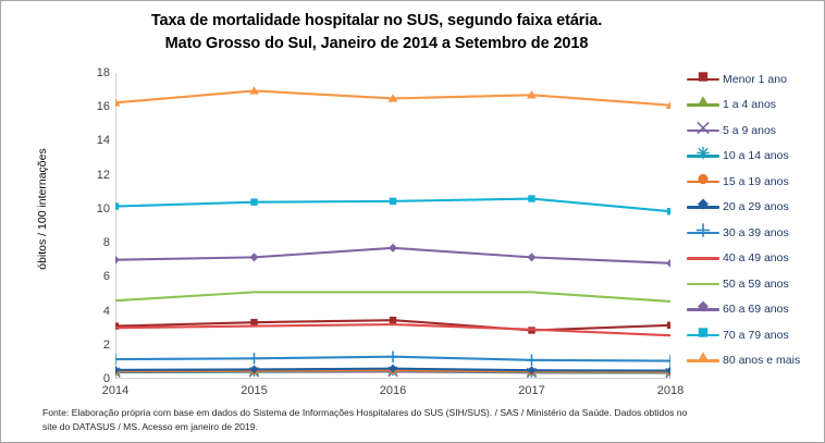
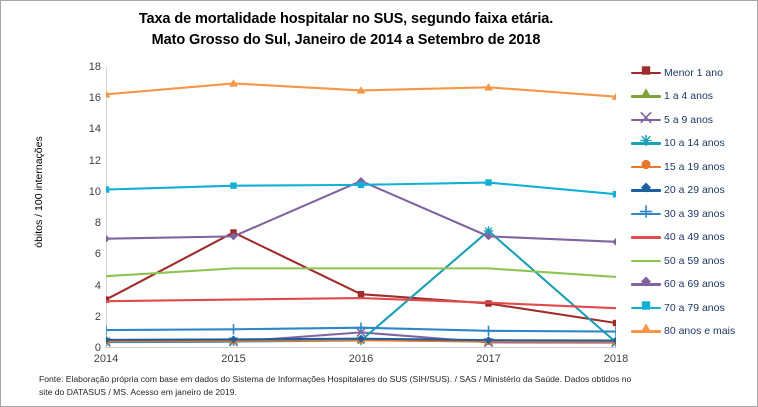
Menor 1 ano/2015: 3.3 -> 7.4
5 a 9 anos/2016: 0.4 -> 1.0
60 a 69 anos/2016: 7.7 -> 10.7
10 a 14 anos/2017: 0.4 -> 7.5
Menor 1 ano/2018: 3.1 -> 1.6
